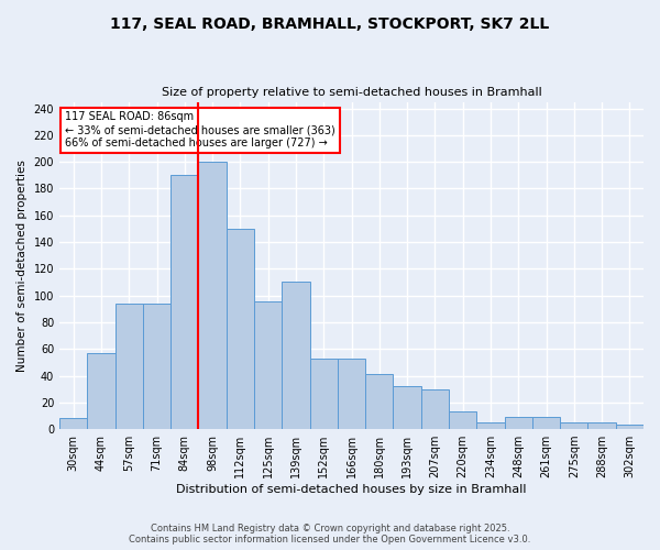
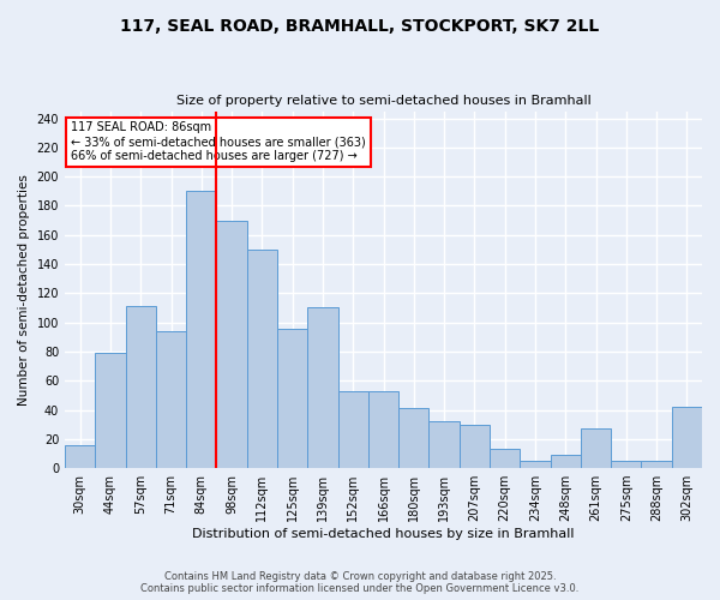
30sqm: 8 -> 16
44sqm: 57 -> 79
57sqm: 94 -> 111
98sqm: 200 -> 170
261sqm: 9 -> 27
302sqm: 3 -> 42
